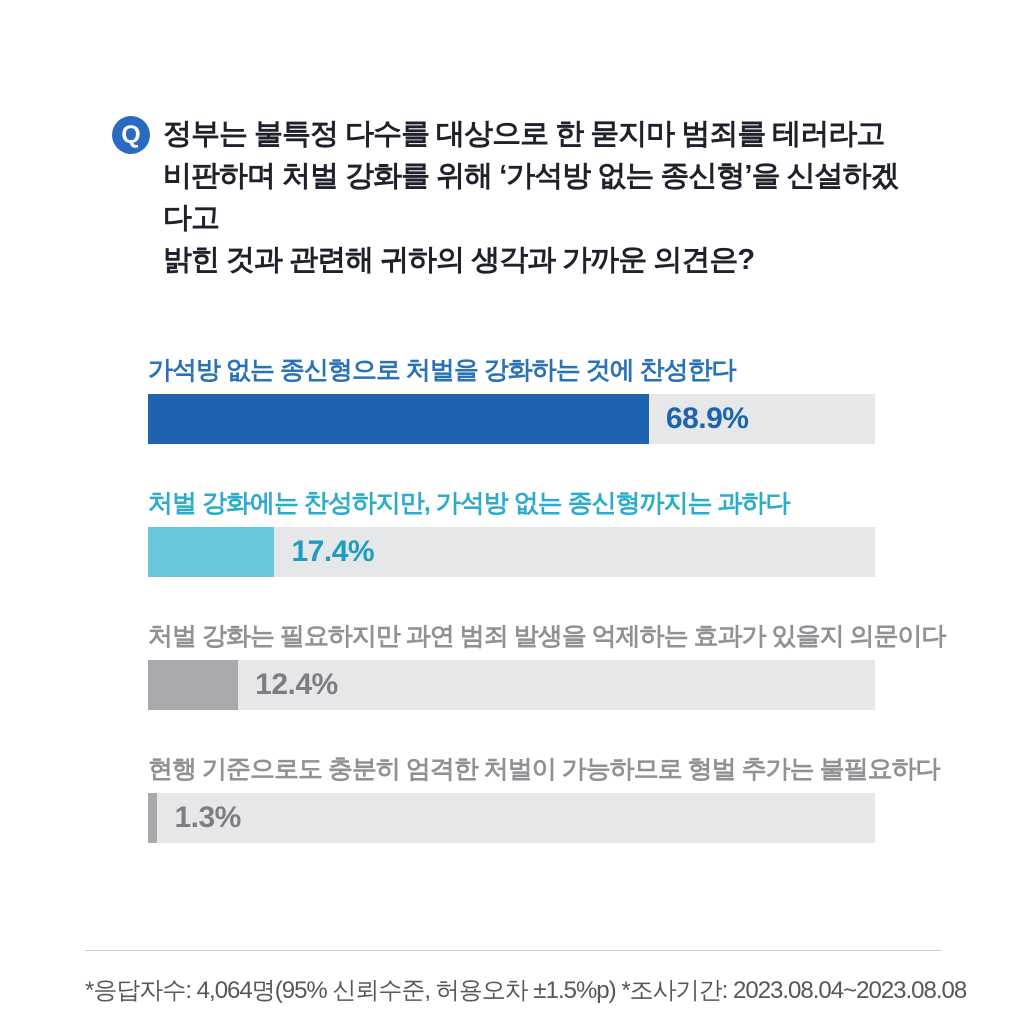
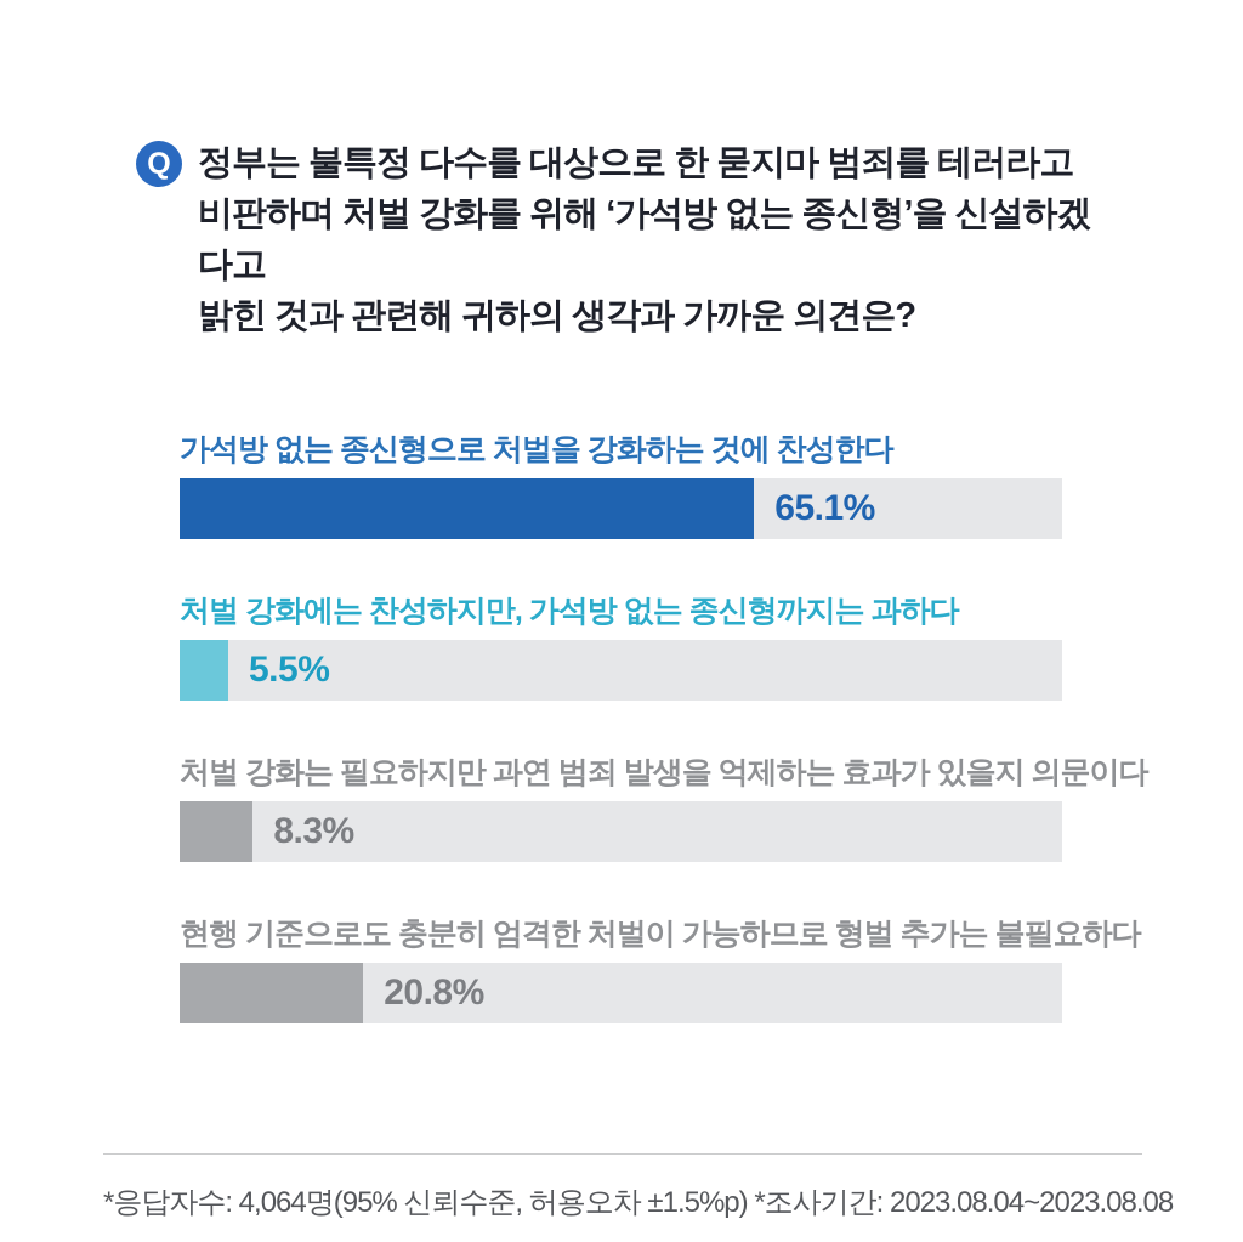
가석방 없는 종신형으로 처벌을 강화하는 것에 찬성한다: 68.9% -> 65.1%
처벌 강화에는 찬성하지만, 가석방 없는 종신형까지는 과하다: 17.4% -> 5.5%
처벌 강화는 필요하지만 과연 범죄 발생을 억제하는 효과가 있을지 의문이다: 12.4% -> 8.3%
현행 기준으로도 충분히 엄격한 처벌이 가능하므로 형벌 추가는 불필요하다: 1.3% -> 20.8%
